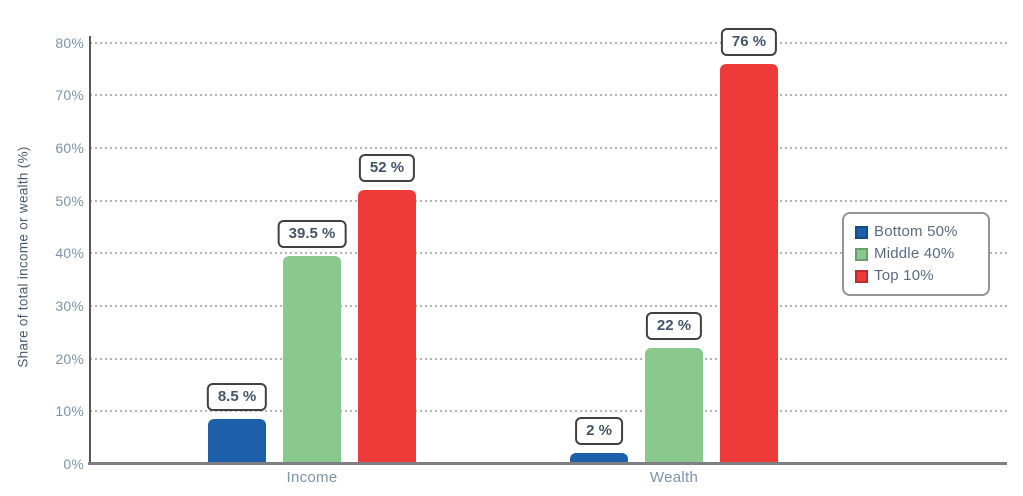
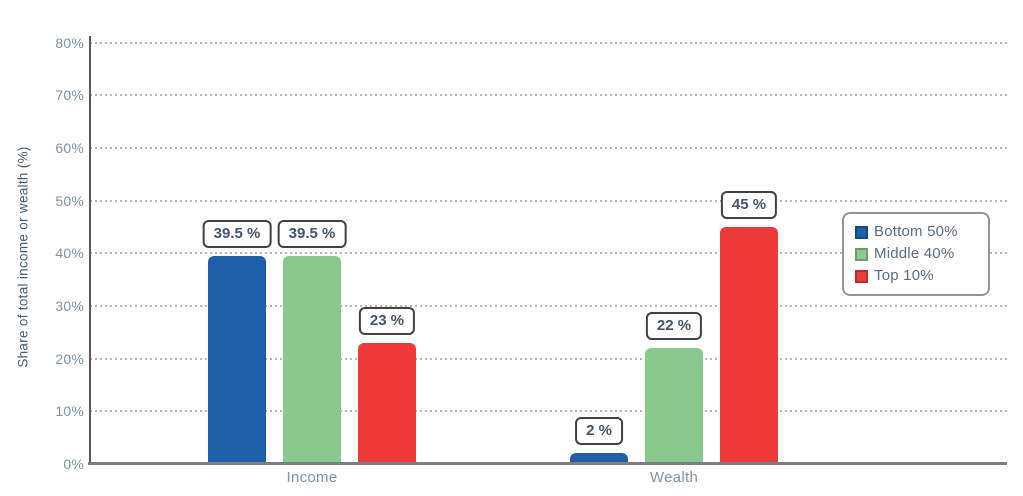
Bottom 50%/Income: 8.5 -> 39.5
Top 10%/Income: 52 -> 23
Top 10%/Wealth: 76 -> 45
